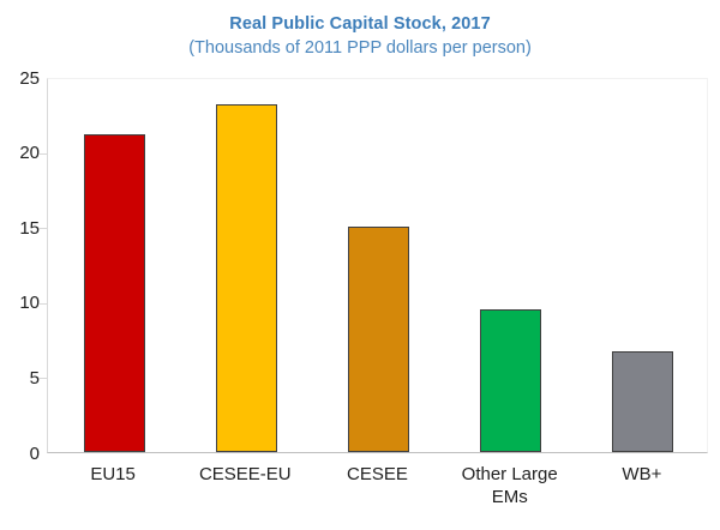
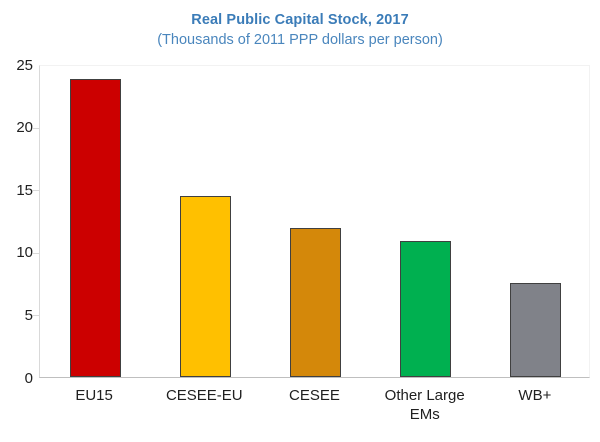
EU15: 21.2 -> 23.8
CESEE-EU: 23.2 -> 14.4
CESEE: 15.0 -> 11.9
Other Large EMs: 9.5 -> 10.9
WB+: 6.7 -> 7.5
